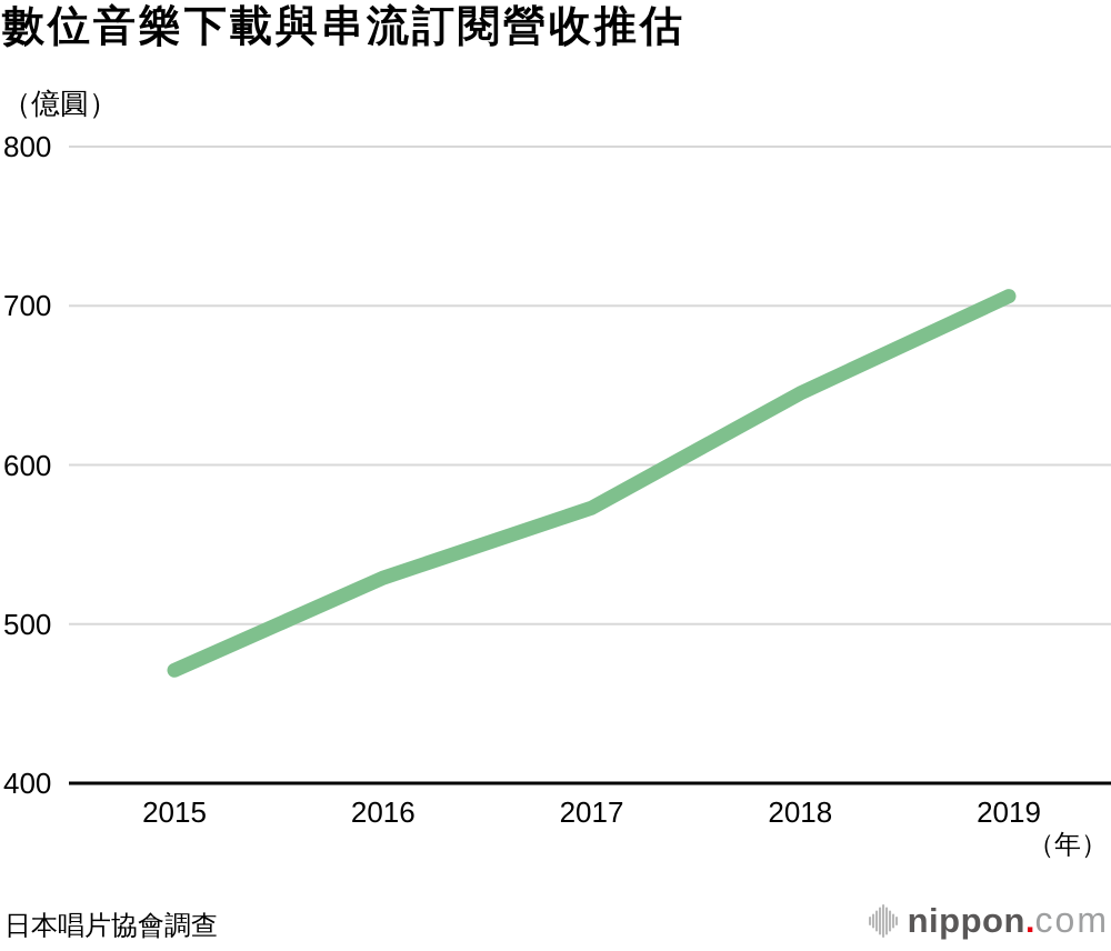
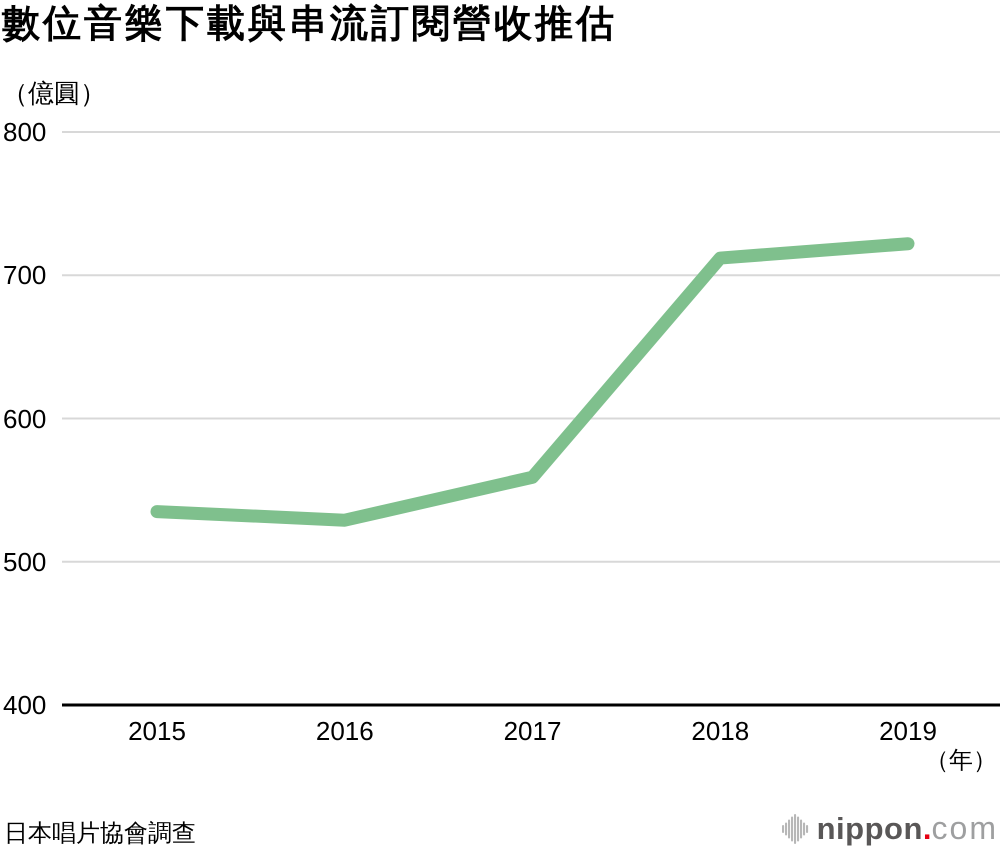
2015: 471 -> 535
2017: 573 -> 559
2018: 645 -> 712
2019: 706 -> 722
